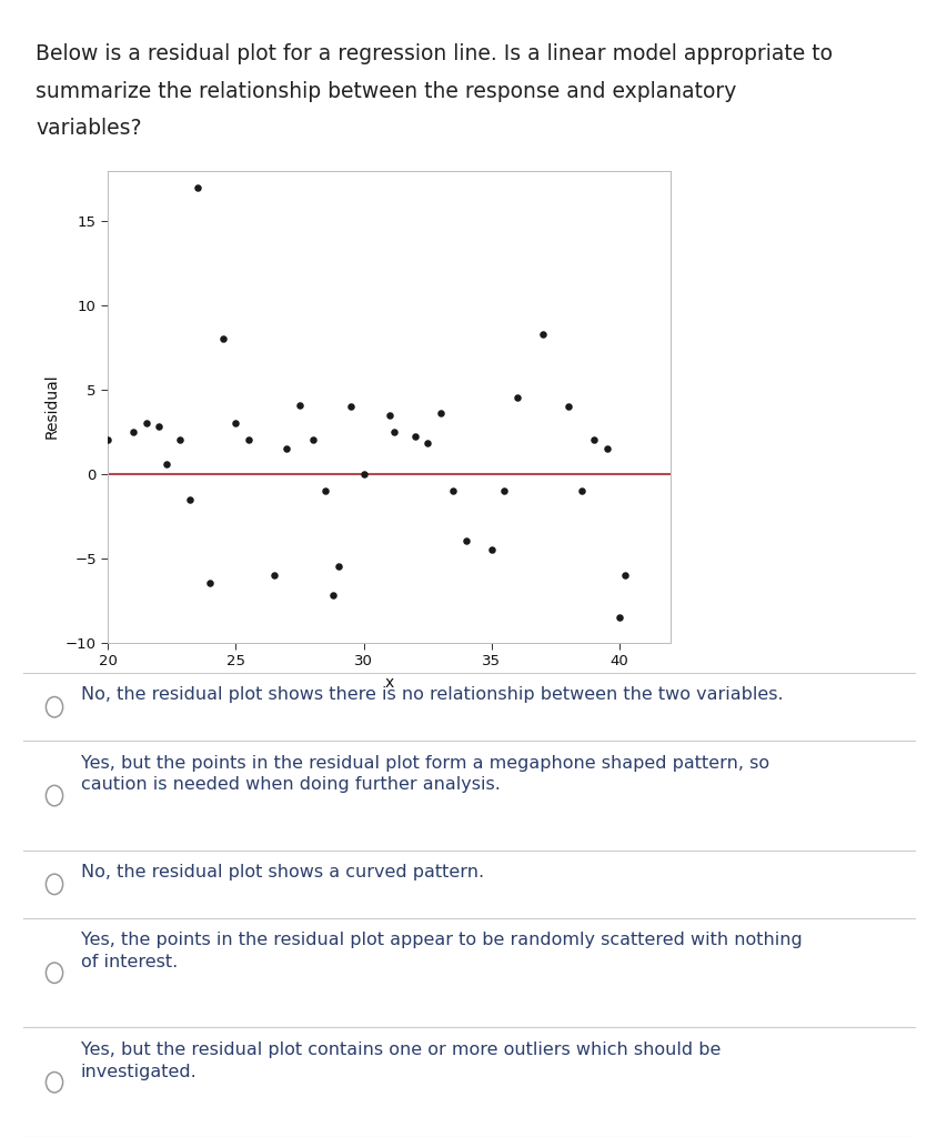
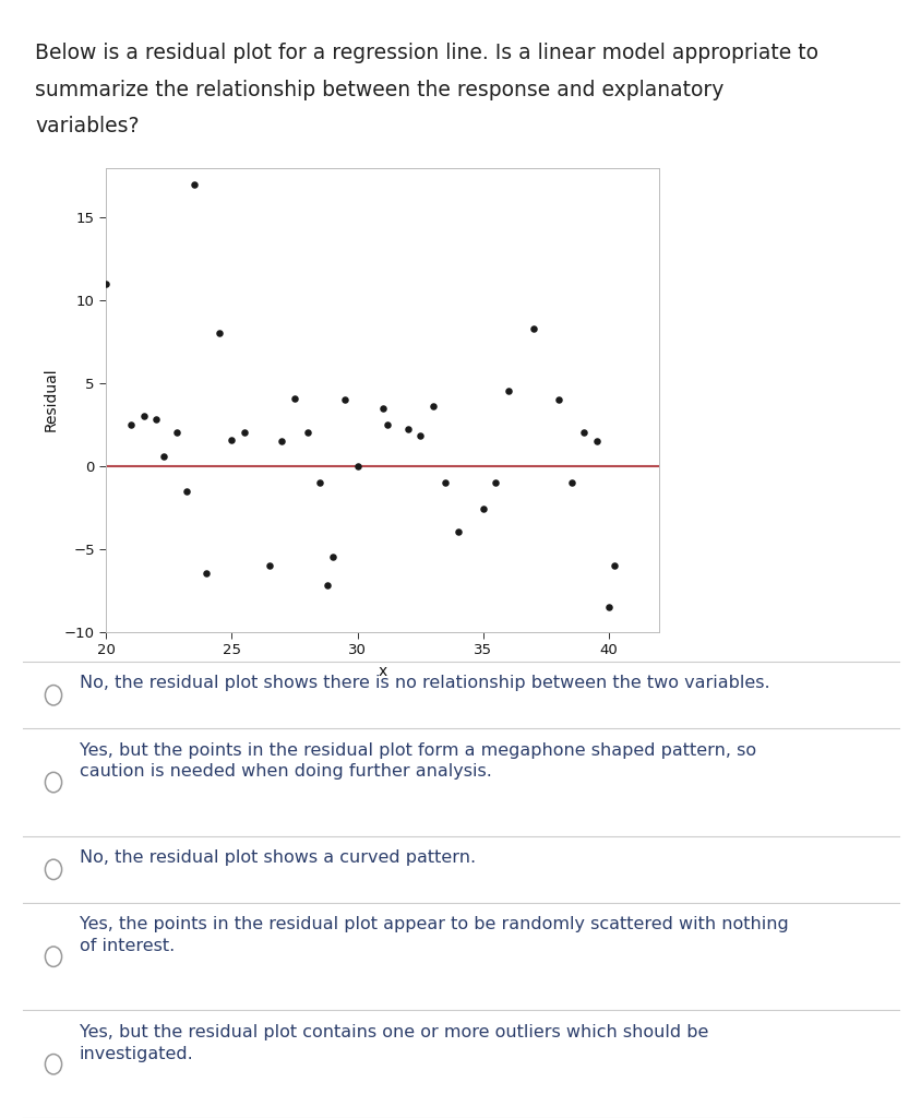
20: 2.0 -> 11.0
25: 3.0 -> 1.6
35: -4.5 -> -2.6
